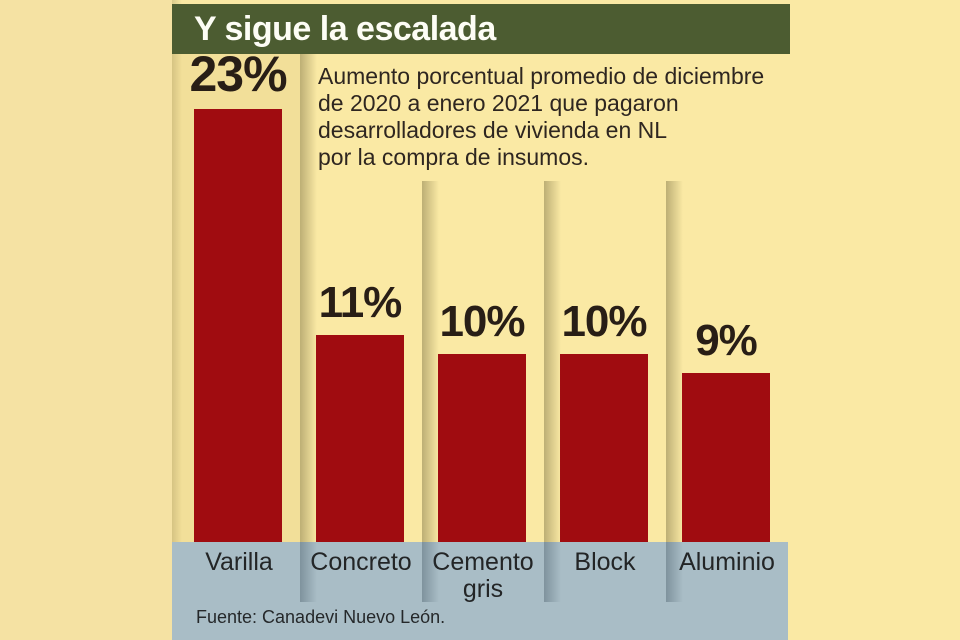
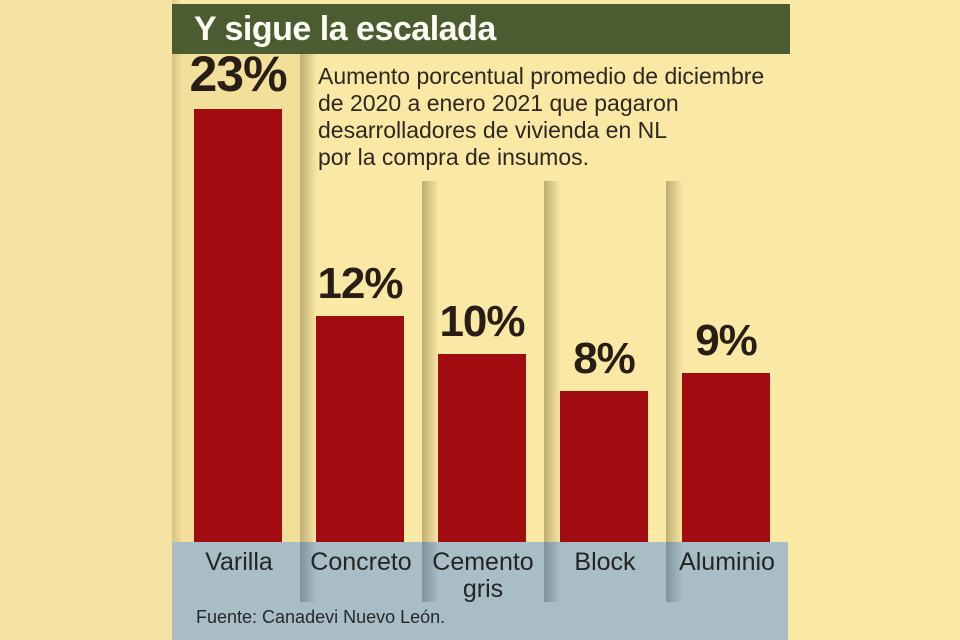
Concreto: 11% -> 12%
Block: 10% -> 8%
